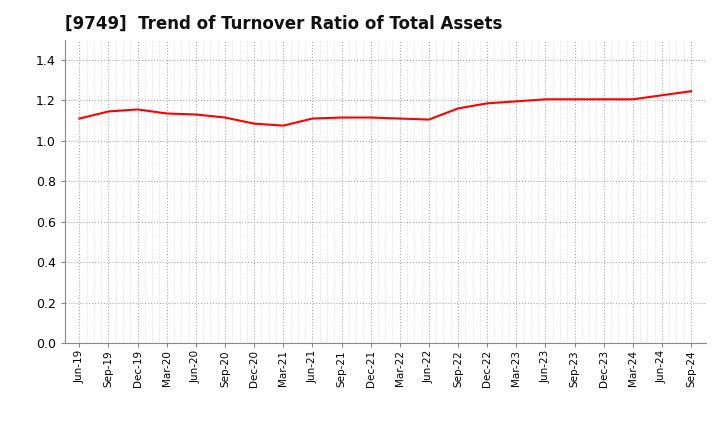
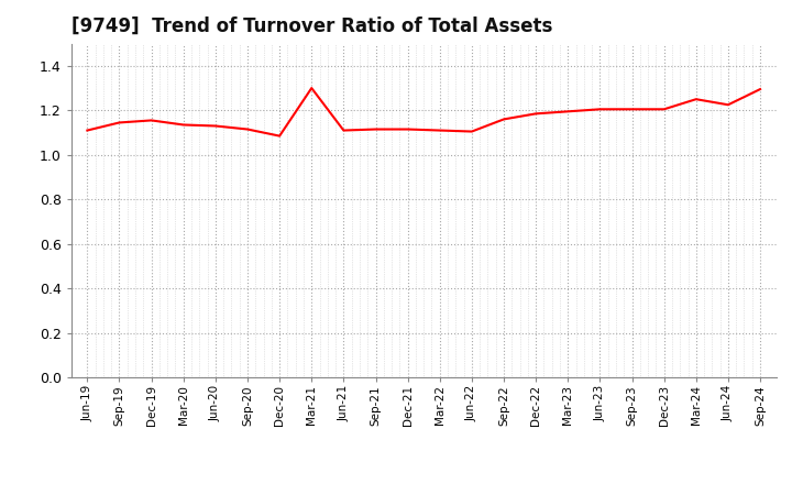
Mar-21: 1.075 -> 1.300
Mar-24: 1.205 -> 1.250
Sep-24: 1.245 -> 1.295
